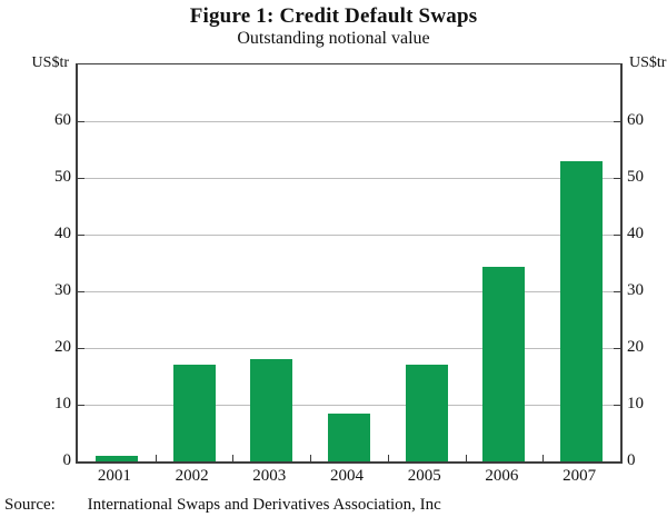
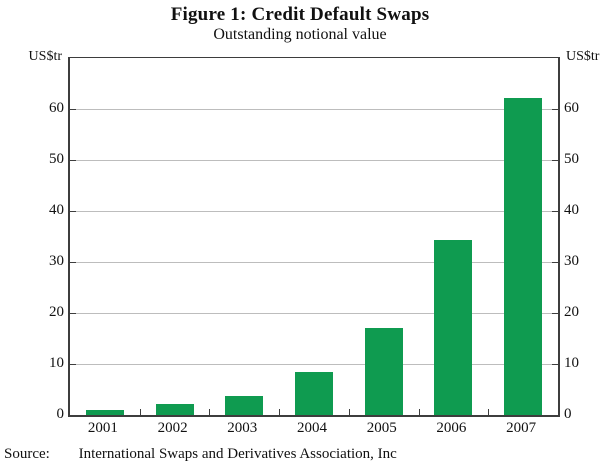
2002: 17 -> 2
2003: 18 -> 4
2007: 53 -> 62
